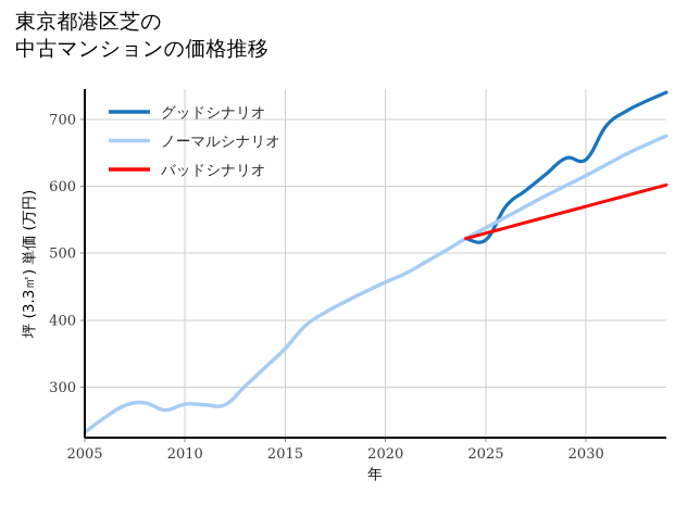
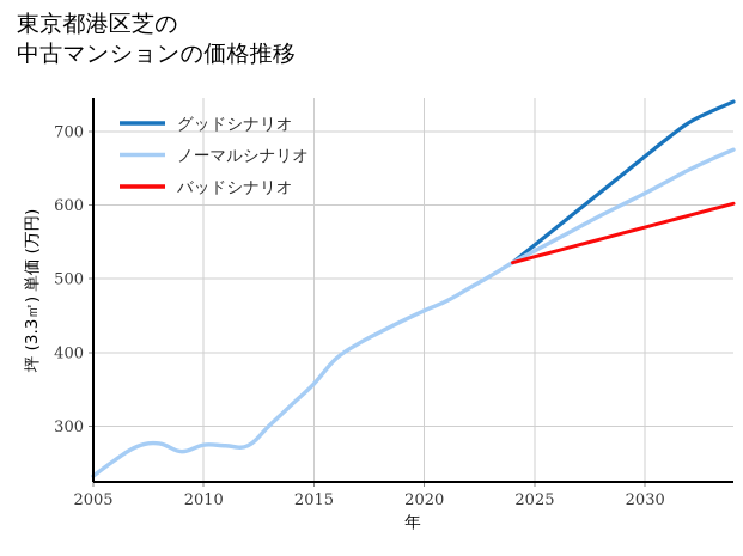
グッドシナリオ/2025: 520 -> 550
グッドシナリオ/2030: 640 -> 670
